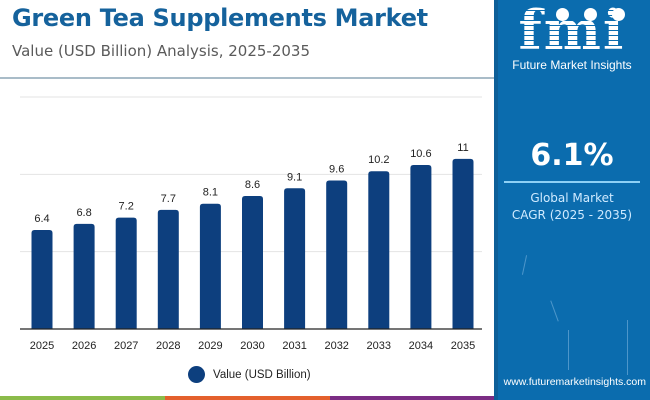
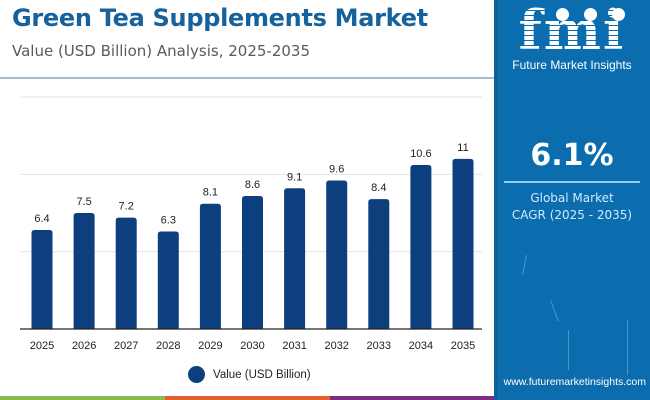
2026: 6.8 -> 7.5
2028: 7.7 -> 6.3
2033: 10.2 -> 8.4
